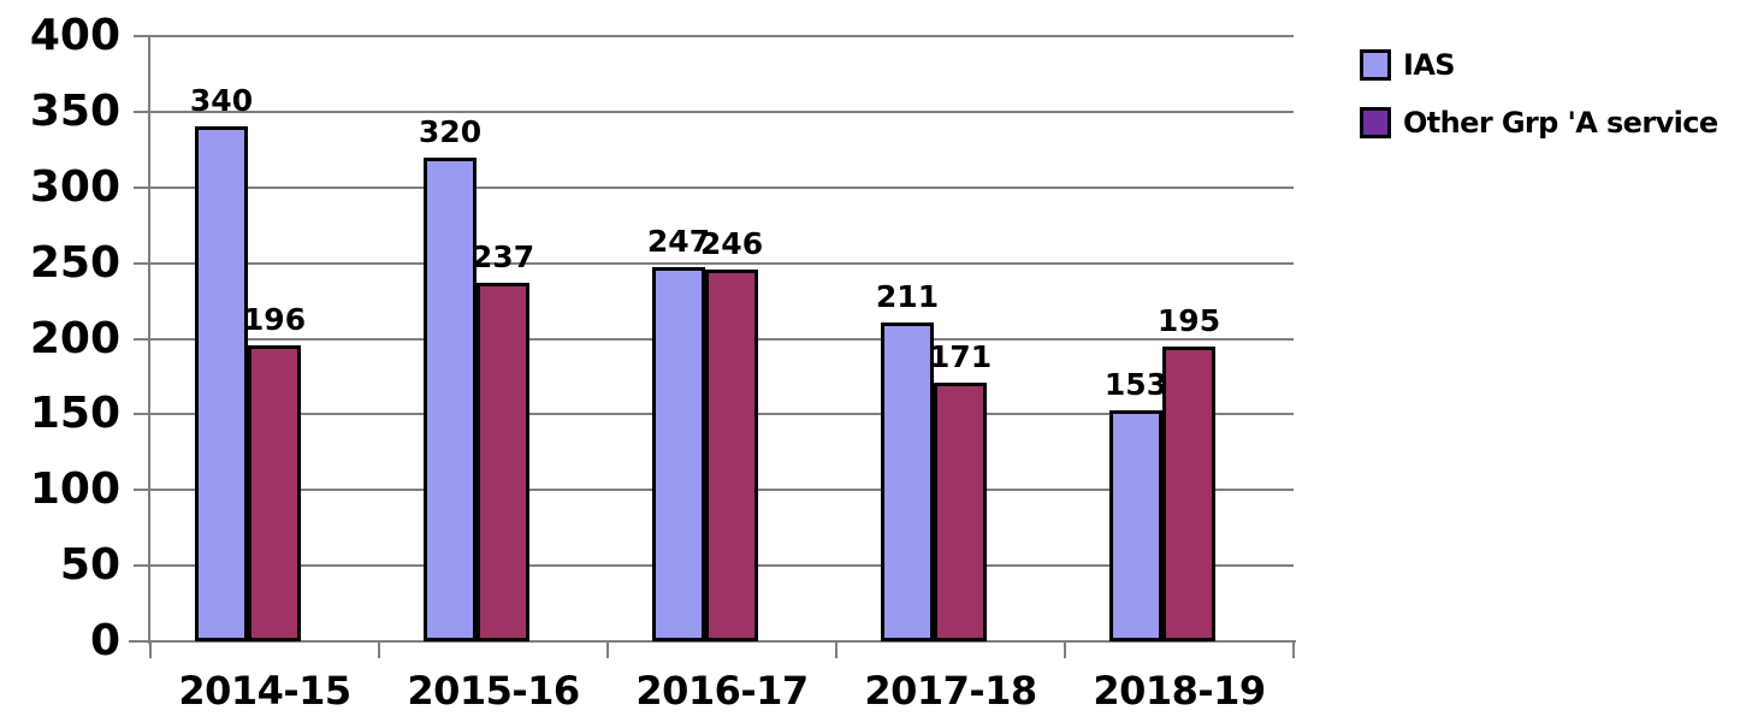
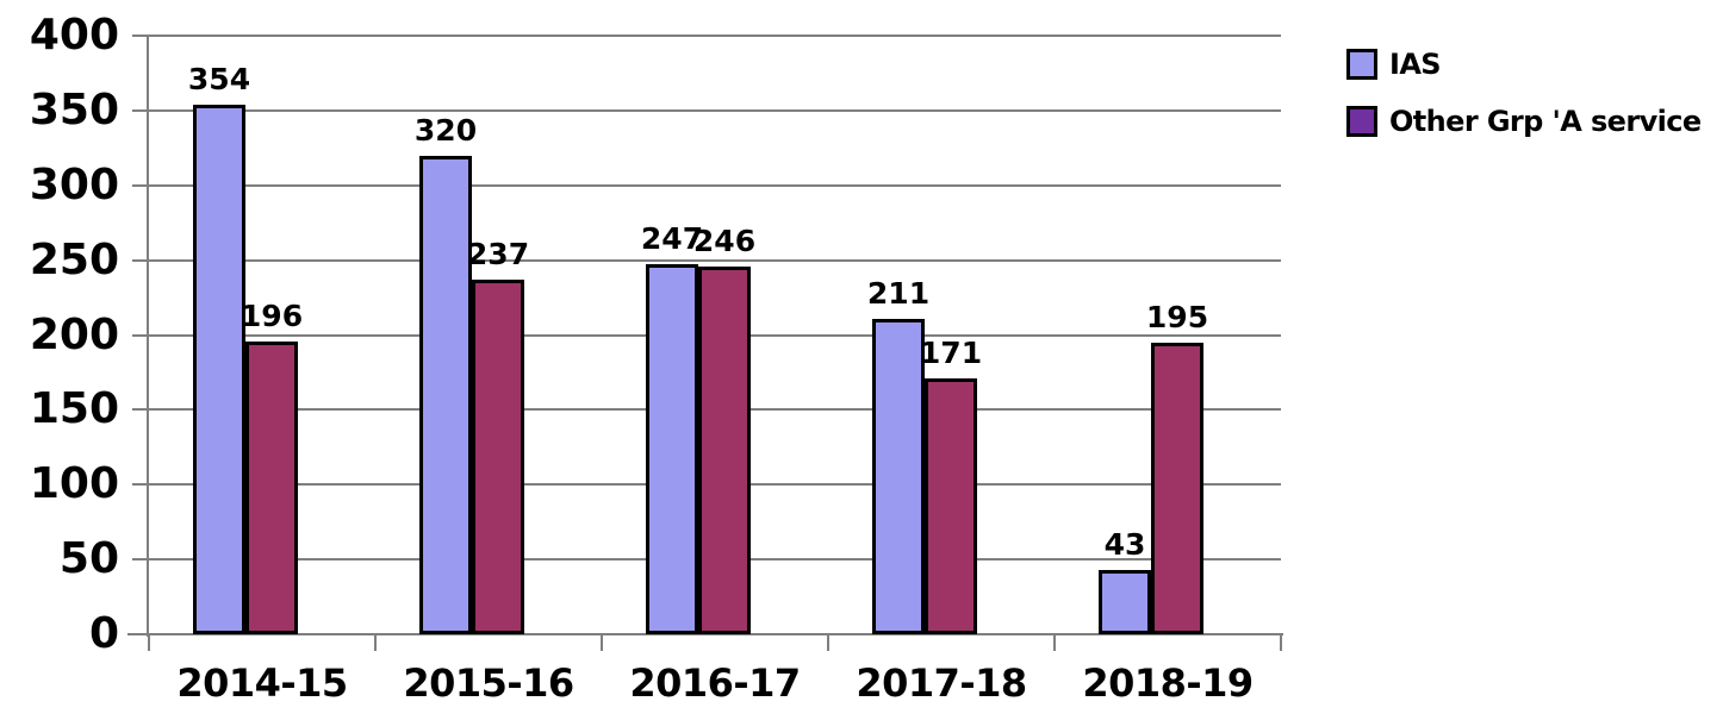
IAS/2014-15: 340 -> 354
IAS/2018-19: 153 -> 43
